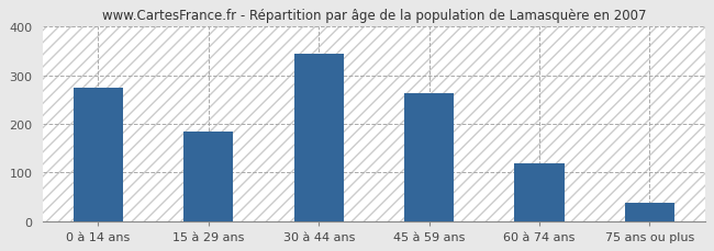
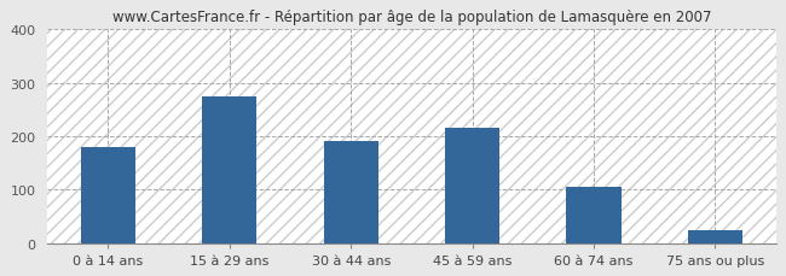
0 à 14 ans: 275 -> 180
15 à 29 ans: 184 -> 275
30 à 44 ans: 345 -> 190
45 à 59 ans: 263 -> 215
60 à 74 ans: 118 -> 105
75 ans ou plus: 37 -> 25
